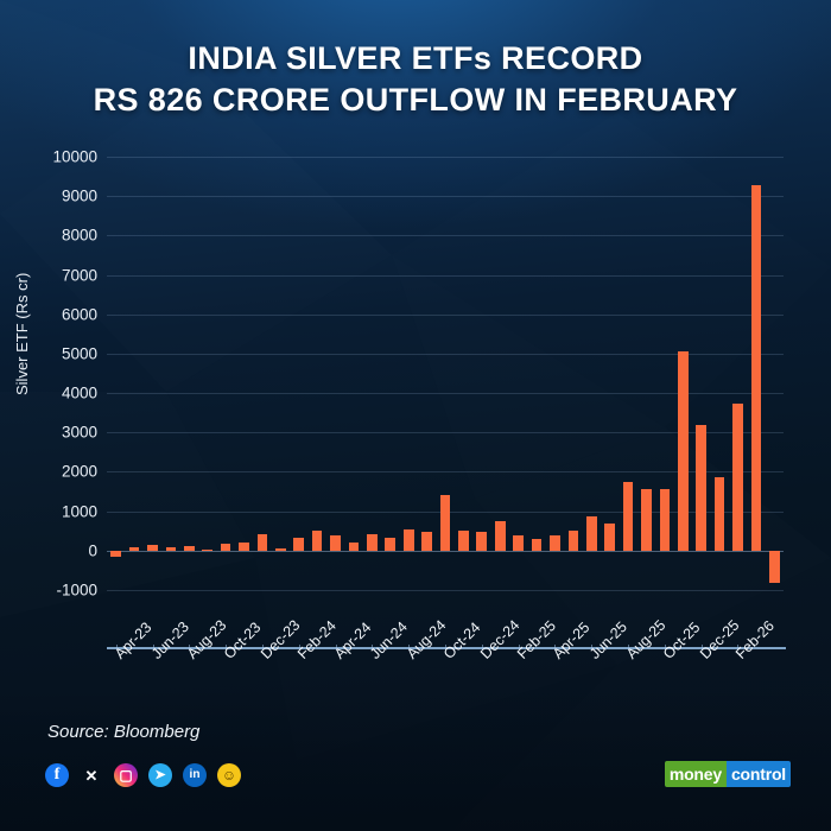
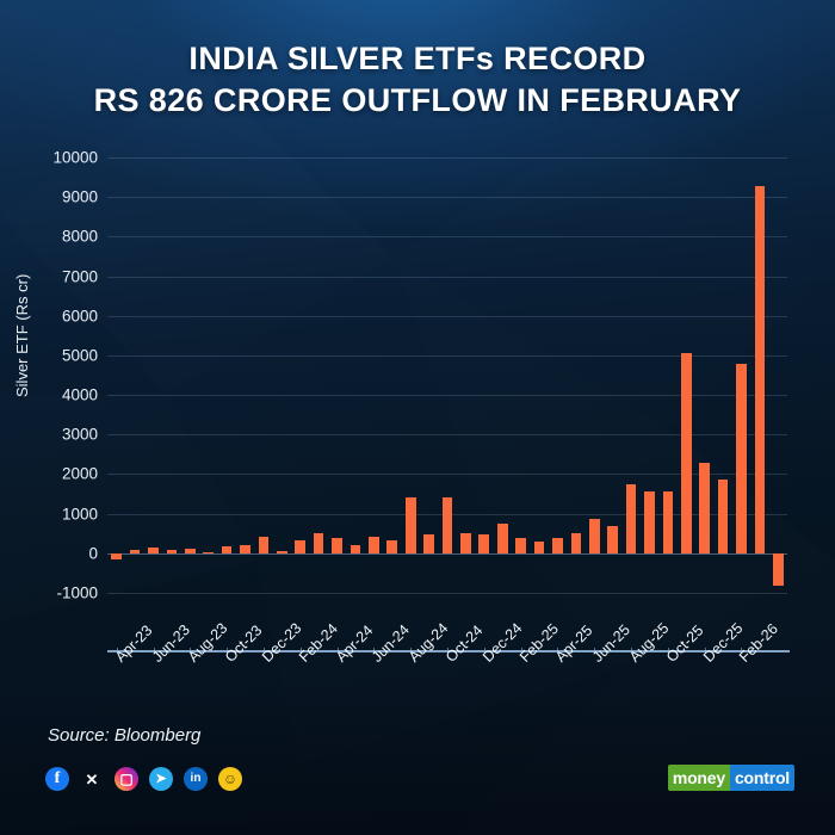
Aug-24: 500 -> 1400
Dec-25: 3200 -> 2300
Feb-26: 3700 -> 4800
